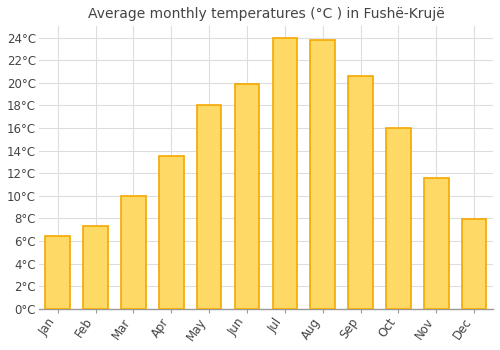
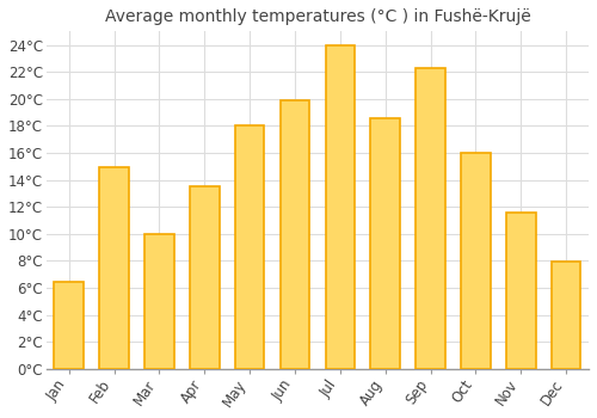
Feb: 7.3°C -> 14.9°C
Aug: 23.8°C -> 18.6°C
Sep: 20.6°C -> 22.3°C
